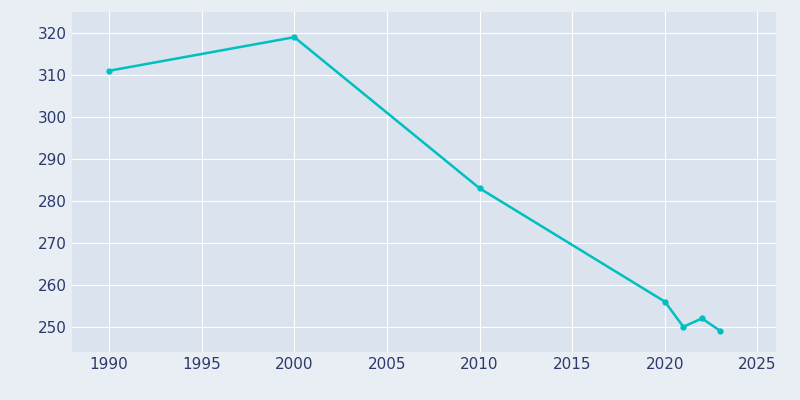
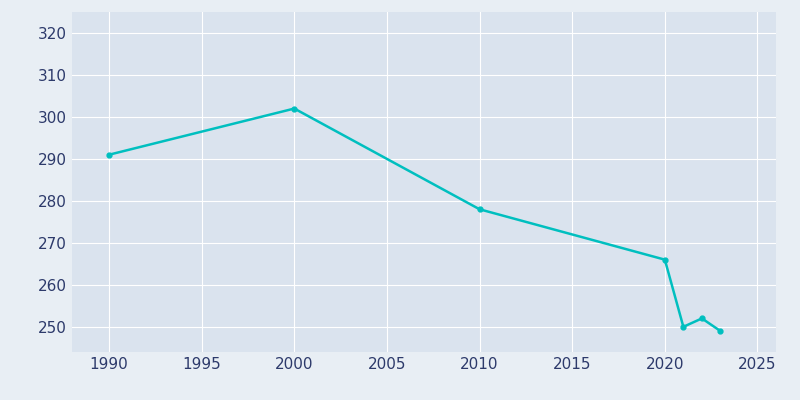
1990: 311 -> 291
2000: 319 -> 302
2010: 283 -> 278
2020: 256 -> 266
